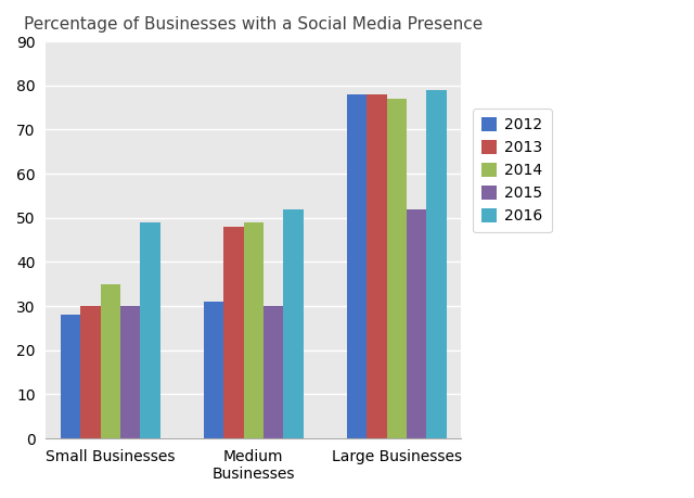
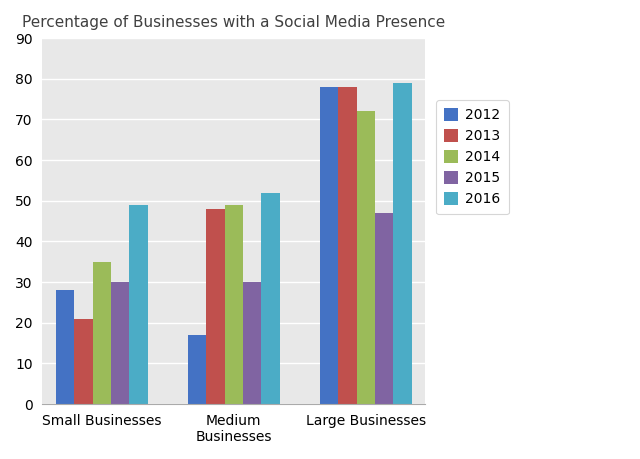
2013/Small Businesses: 30 -> 21
2012/Medium Businesses: 31 -> 17
2014/Large Businesses: 77 -> 72
2015/Large Businesses: 52 -> 47
